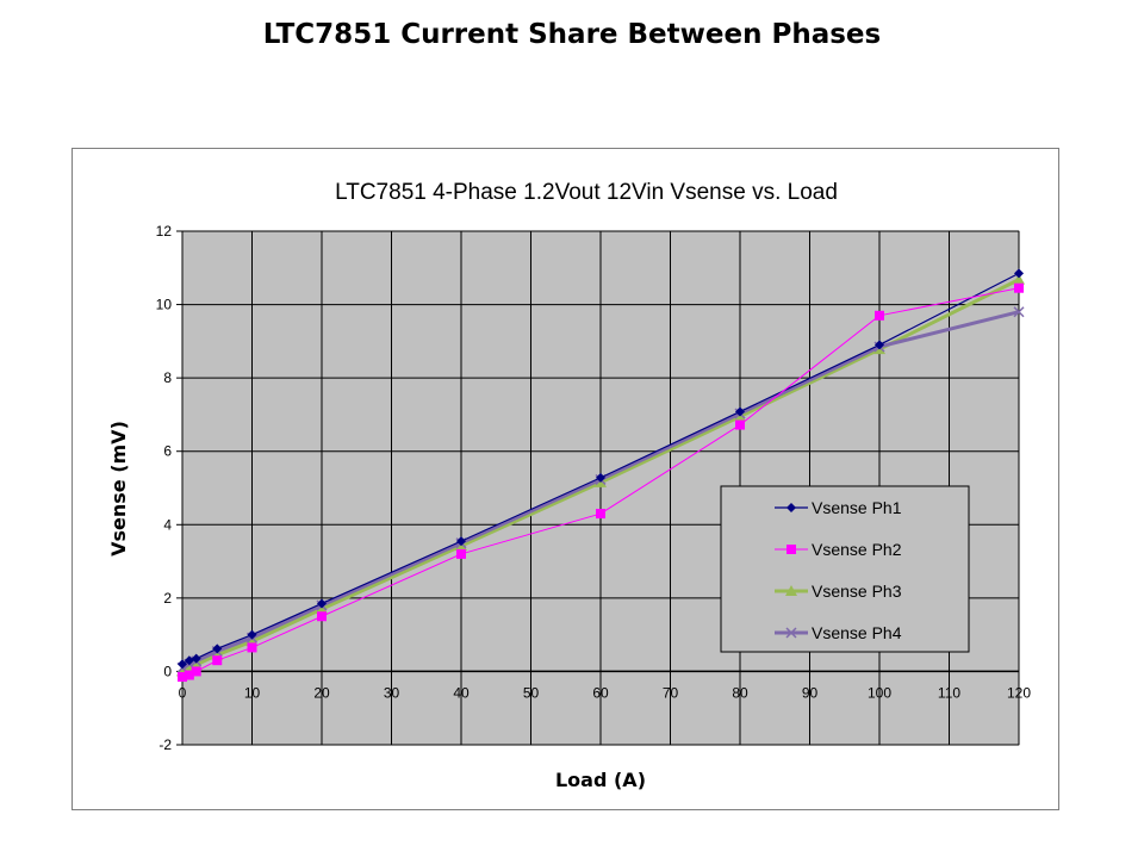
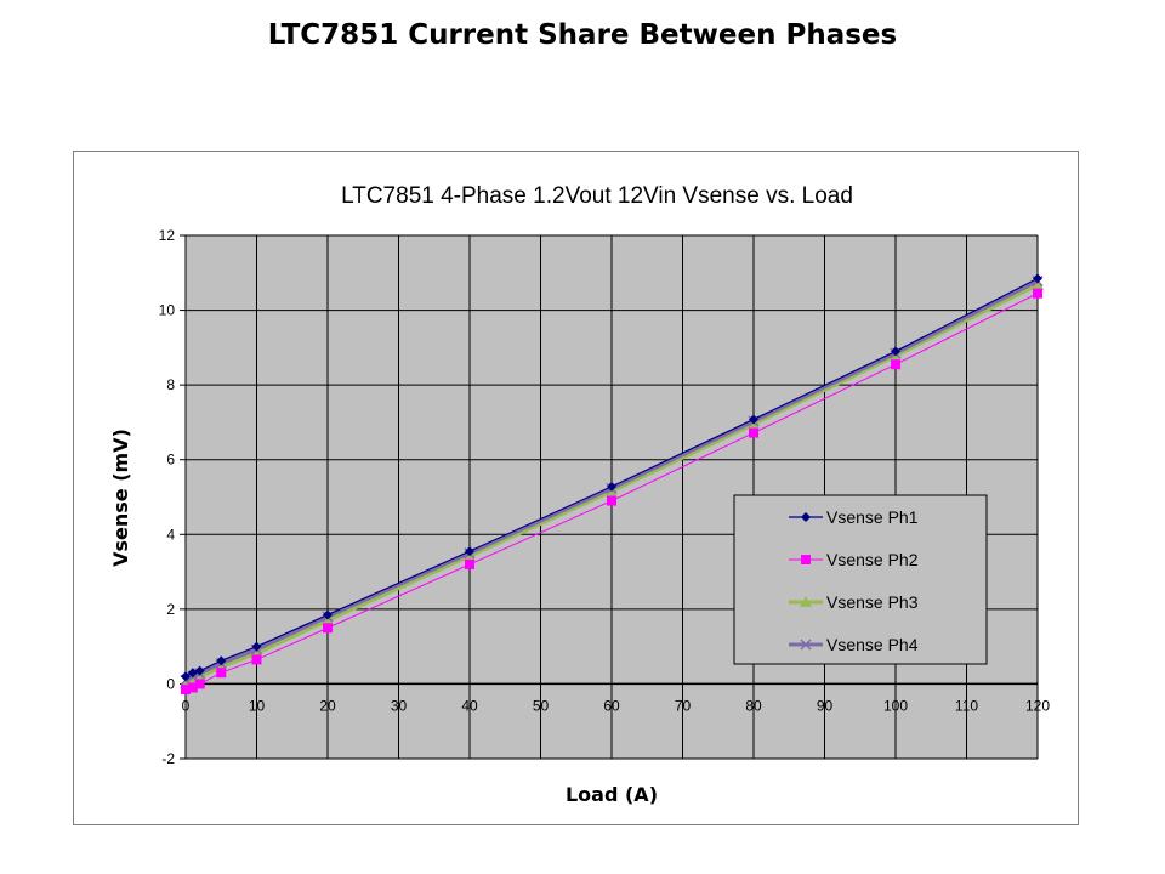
Vsense Ph2/60: 4.3 -> 4.9
Vsense Ph2/100: 9.7 -> 8.6
Vsense Ph4/120: 9.8 -> 10.8
